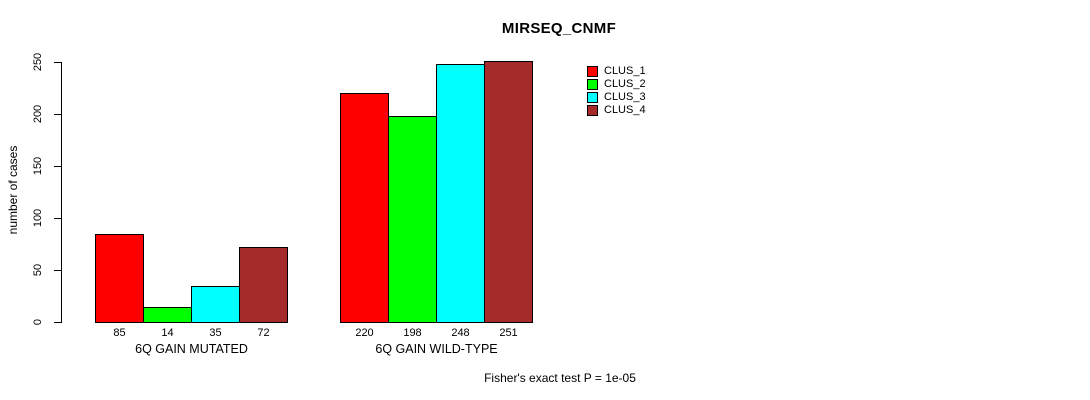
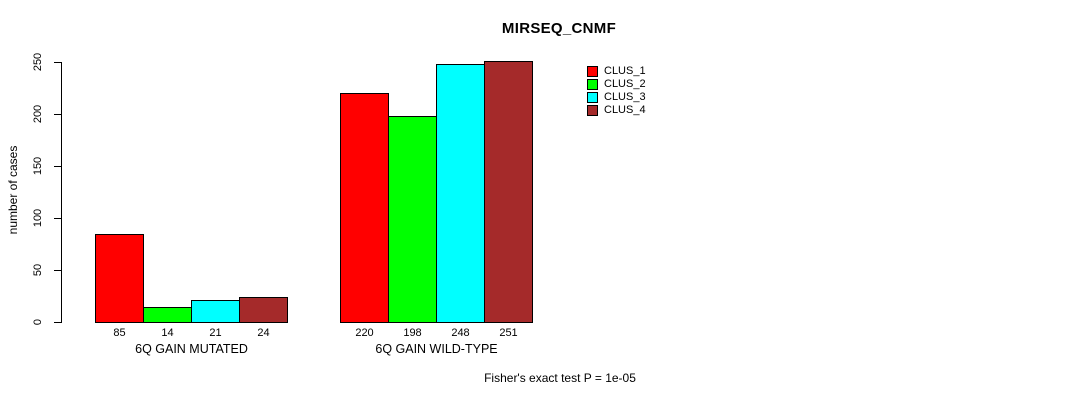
CLUS_3/6Q GAIN MUTATED: 35 -> 21
CLUS_4/6Q GAIN MUTATED: 72 -> 24
